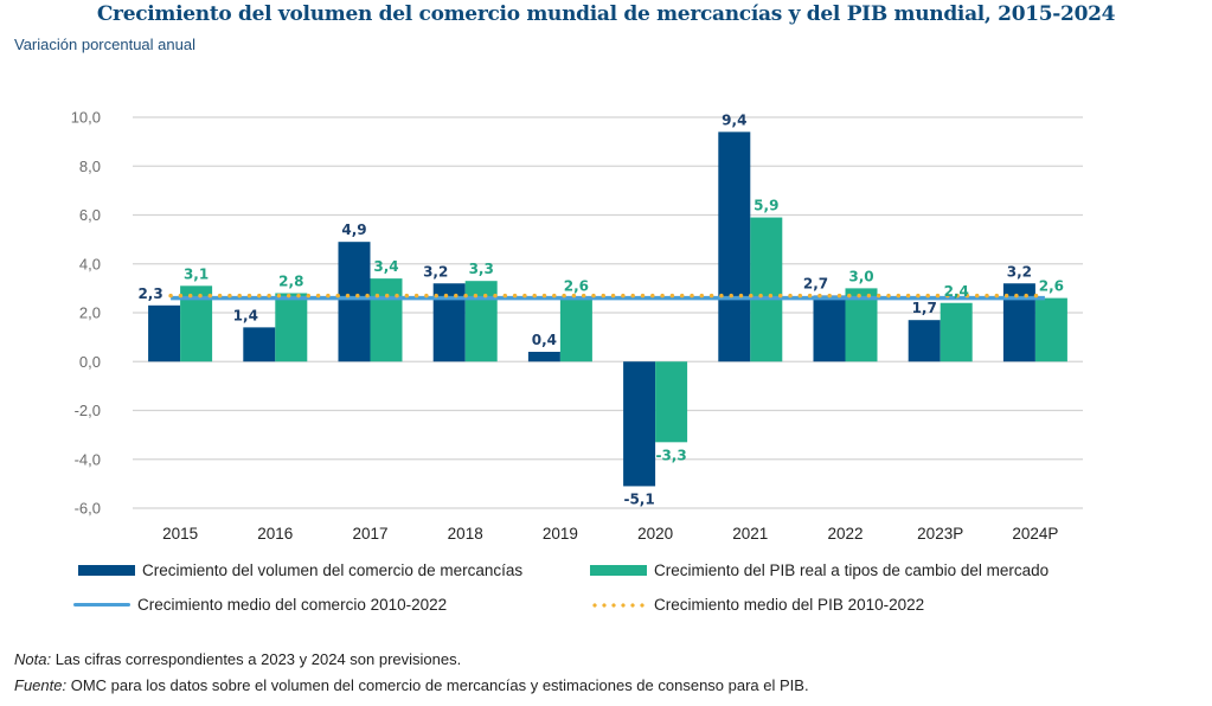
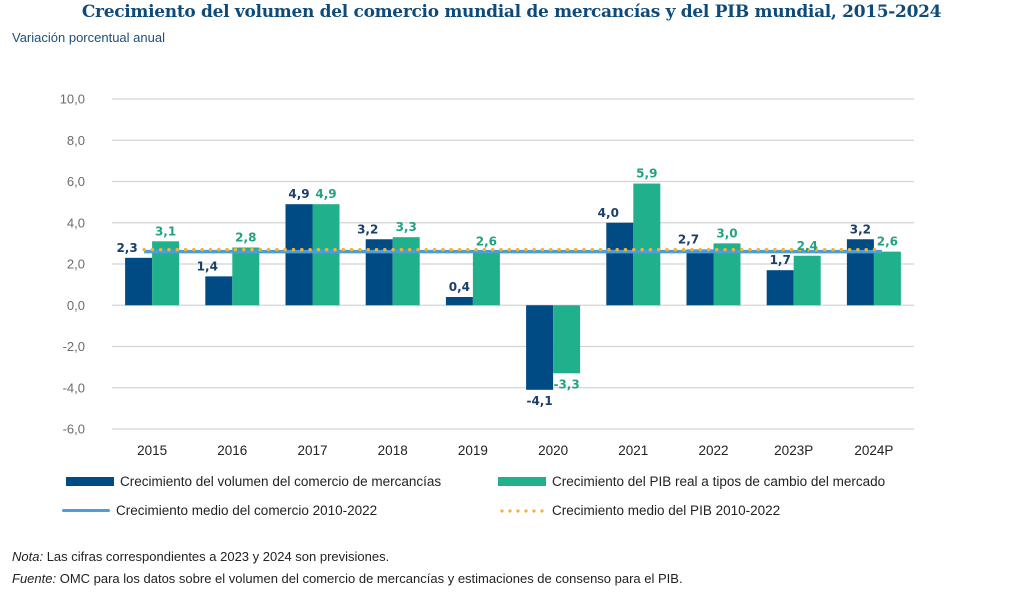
Crecimiento del PIB real a tipos de cambio del mercado/2017: 3,4 -> 4,9
Crecimiento del volumen del comercio de mercancías/2020: -5,1 -> -4,1
Crecimiento del volumen del comercio de mercancías/2021: 9,4 -> 4,0
